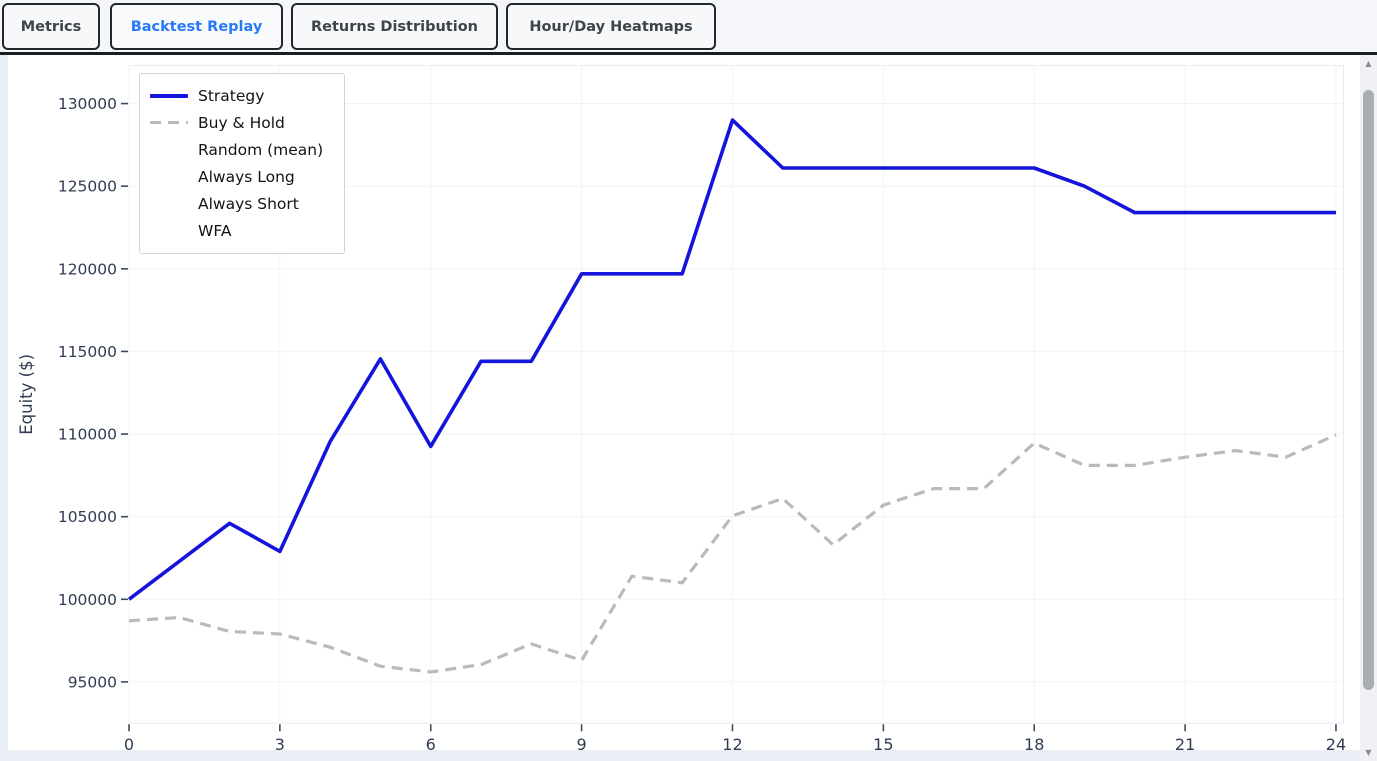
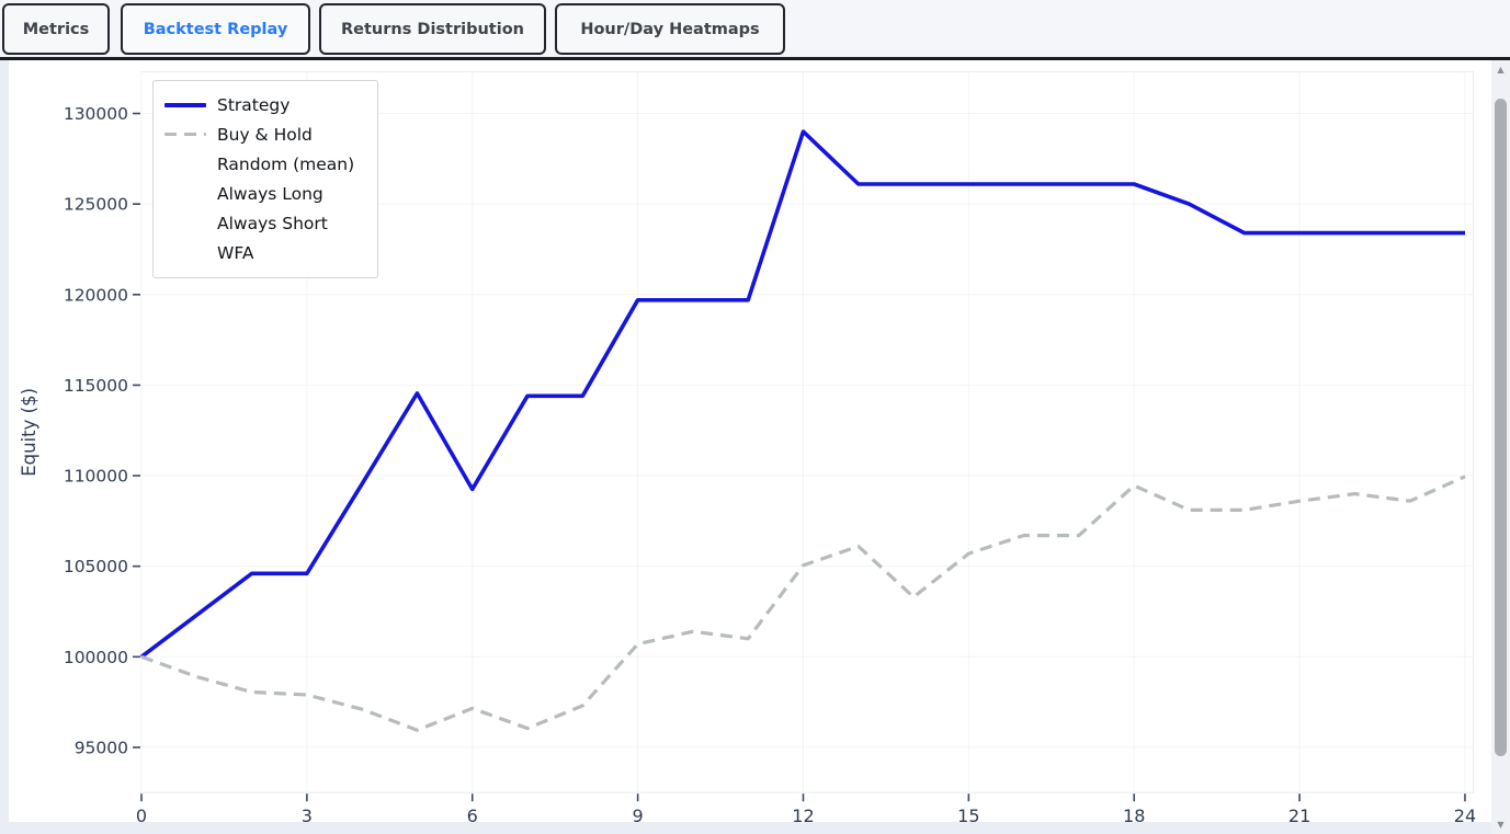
Buy & Hold/0: 98700 -> 100000
Strategy/3: 102900 -> 104600
Buy & Hold/6: 95600 -> 97200
Buy & Hold/9: 96300 -> 100700
